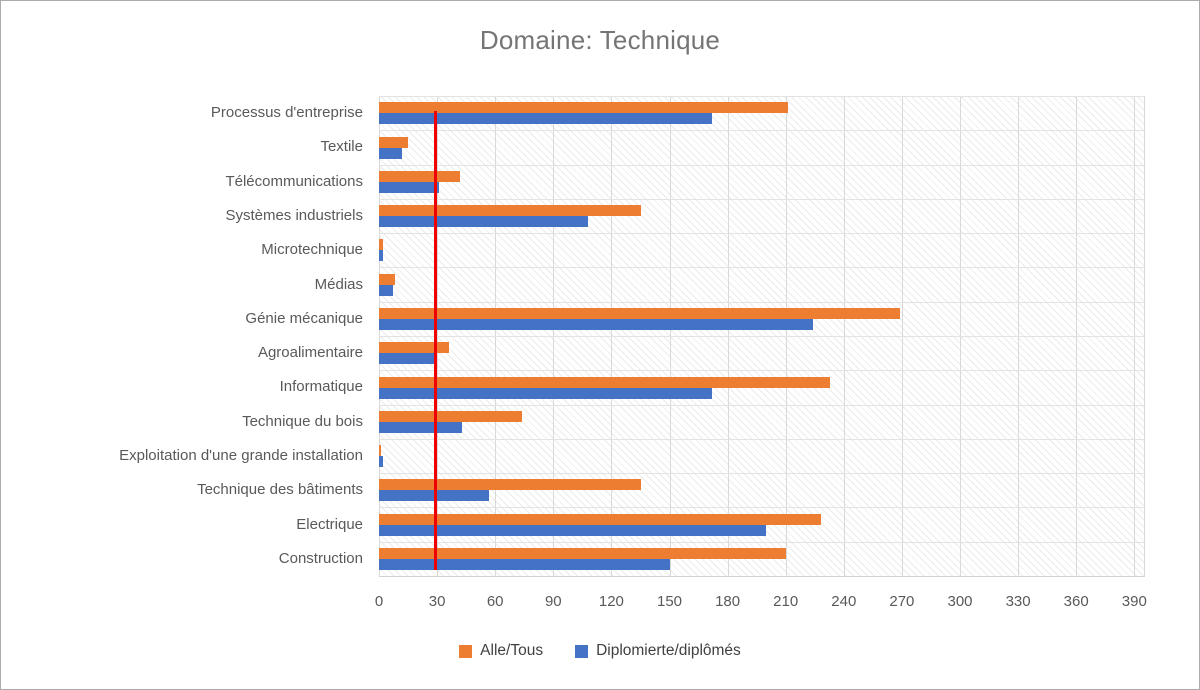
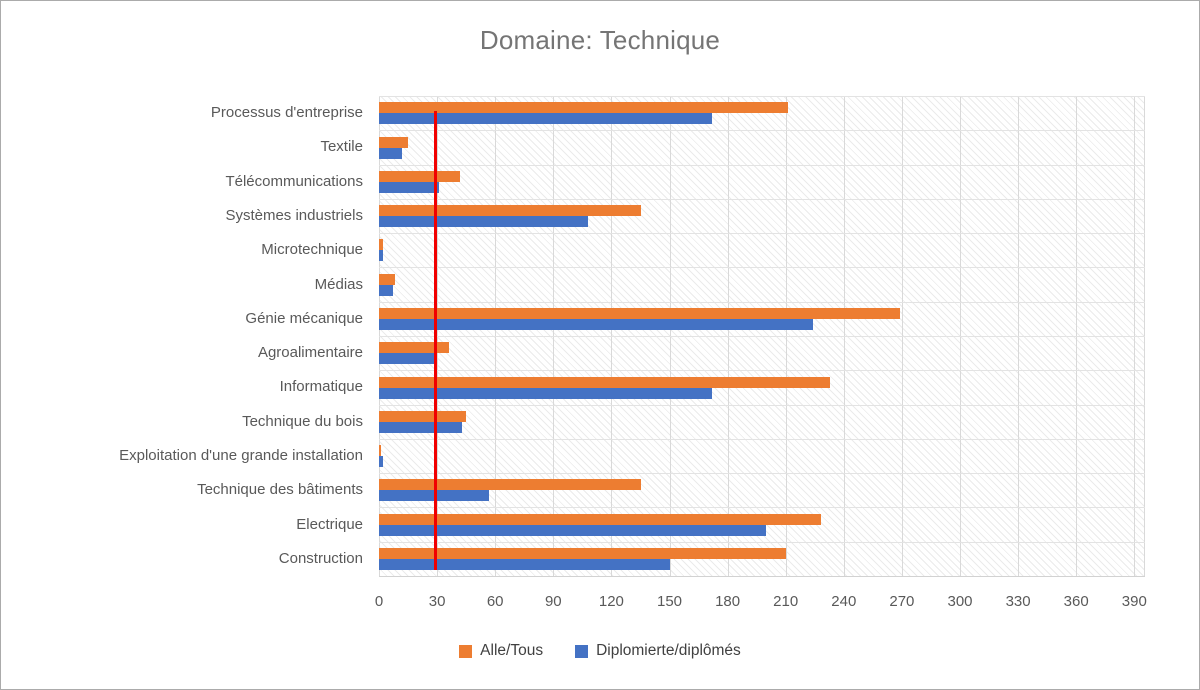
Alle/Tous/Technique du bois: 74 -> 45
